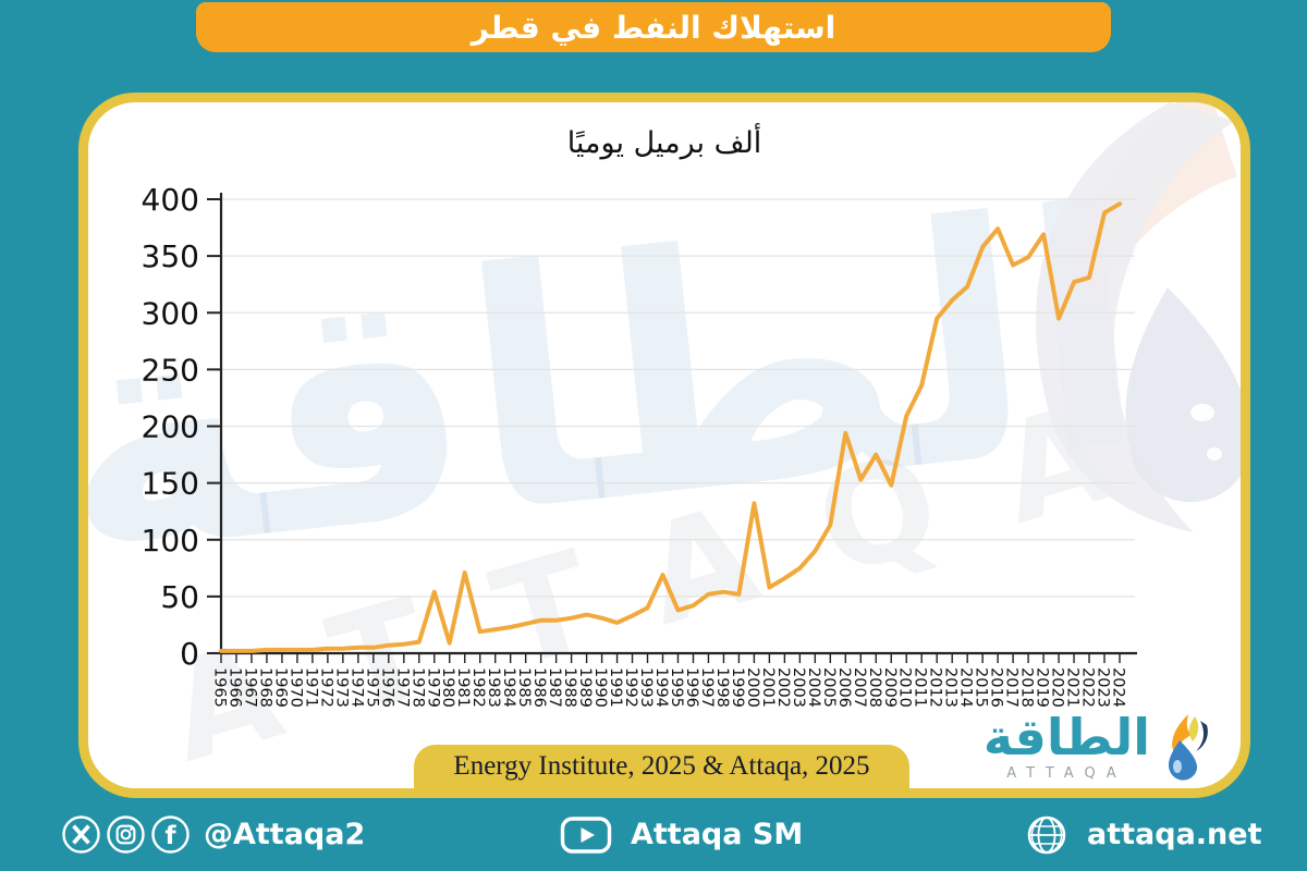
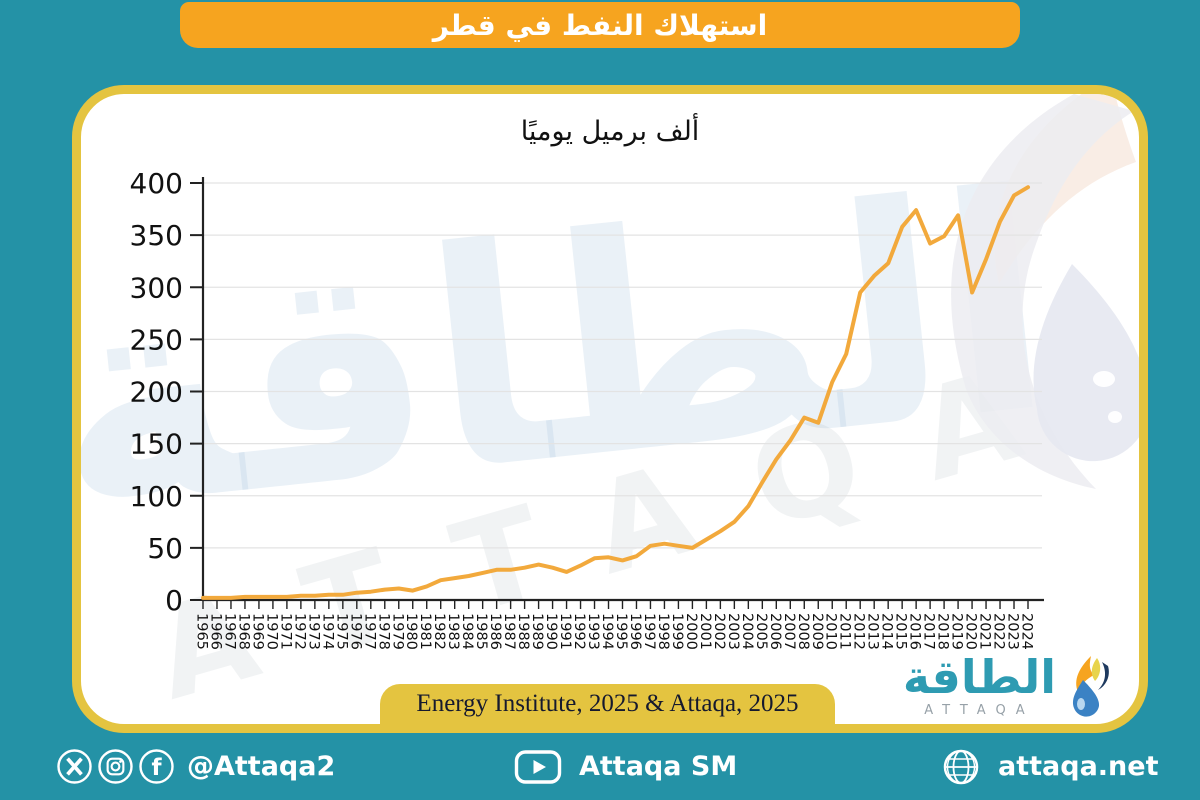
1979: 54 -> 11
1981: 71 -> 13
1994: 69 -> 41
2000: 132 -> 50
2006: 194 -> 135
2009: 148 -> 170
2022: 331 -> 363
